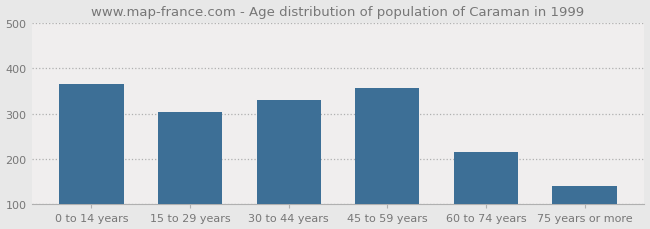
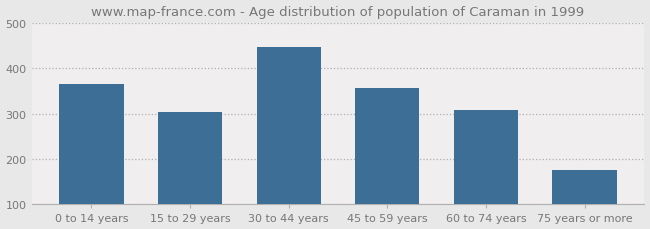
30 to 44 years: 330 -> 447
60 to 74 years: 215 -> 307
75 years or more: 140 -> 176
